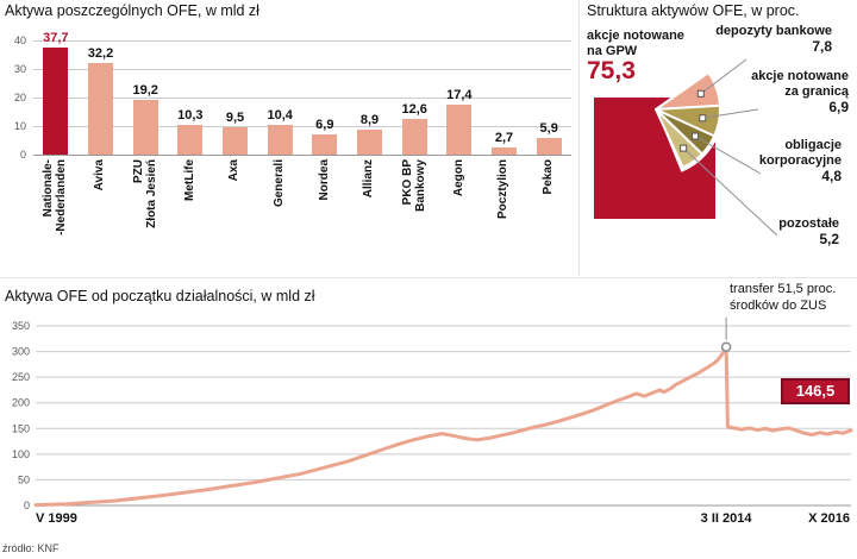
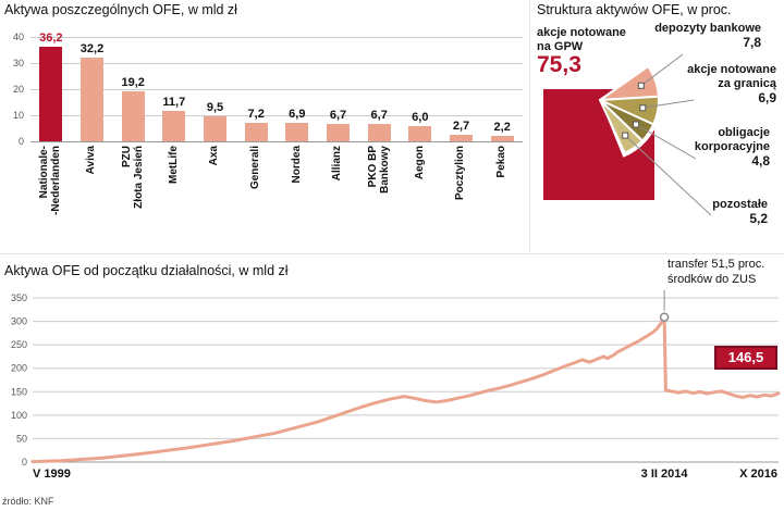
Aktywa poszczególnych OFE, w mld zł/Nationale--Nederlanden: 37,7 -> 36,2
Aktywa poszczególnych OFE, w mld zł/MetLife: 10,3 -> 11,7
Aktywa poszczególnych OFE, w mld zł/Generali: 10,4 -> 7,2
Aktywa poszczególnych OFE, w mld zł/Allianz: 8,9 -> 6,7
Aktywa poszczególnych OFE, w mld zł/PKO BP Bankowy: 12,6 -> 6,7
Aktywa poszczególnych OFE, w mld zł/Aegon: 17,4 -> 6,0
Aktywa poszczególnych OFE, w mld zł/Pekao: 5,9 -> 2,2
